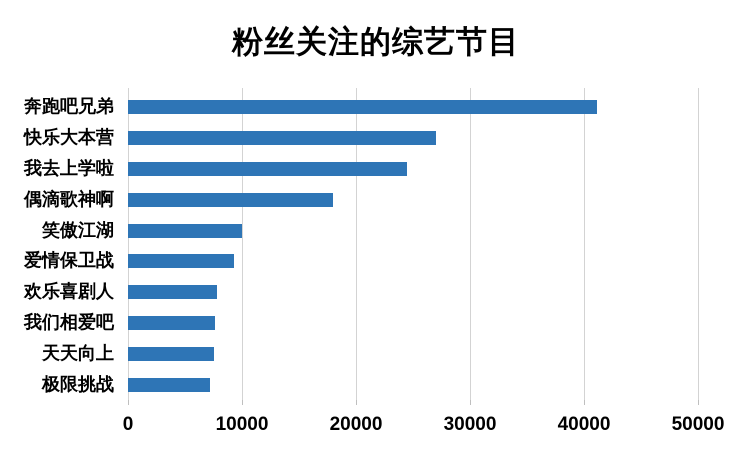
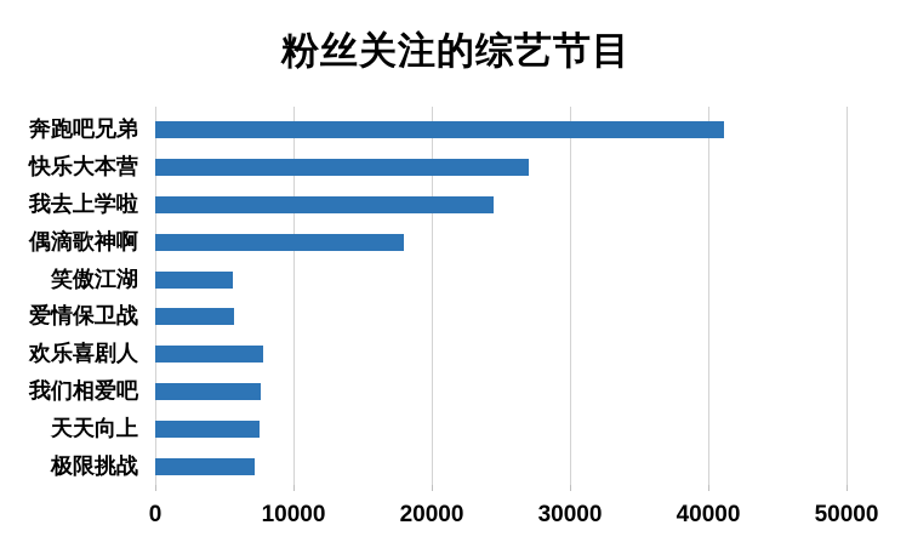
笑傲江湖: 10000 -> 5600
爱情保卫战: 9300 -> 5700
